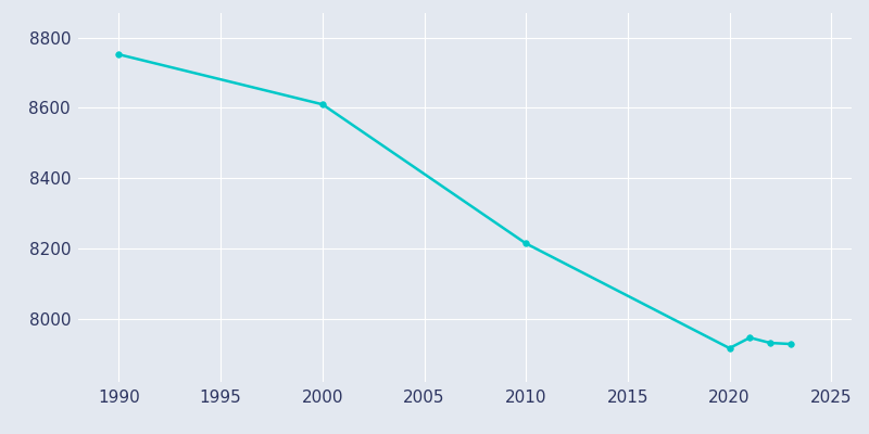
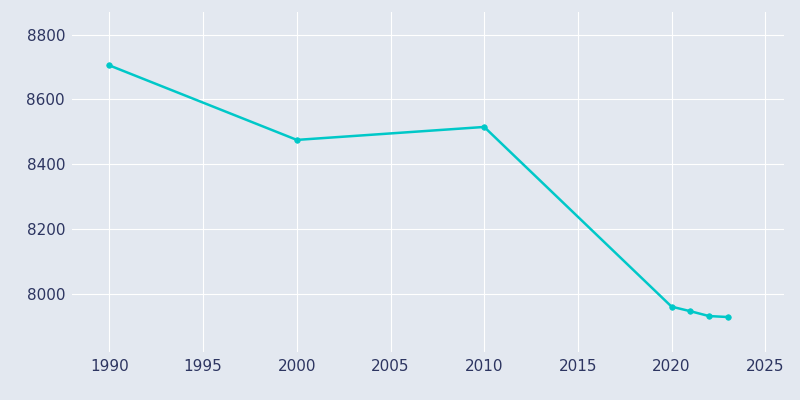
1990: 8752 -> 8705
2000: 8610 -> 8475
2010: 8214 -> 8515
2020: 7916 -> 7960
